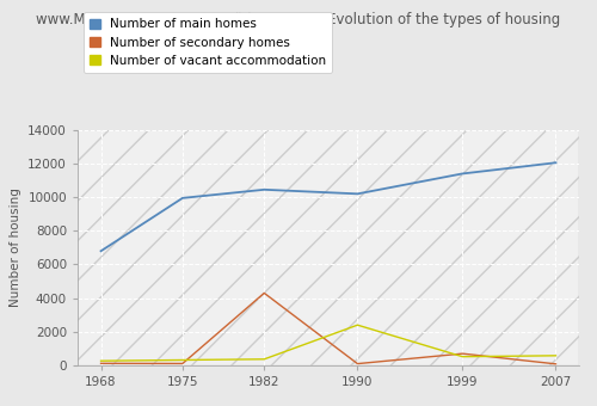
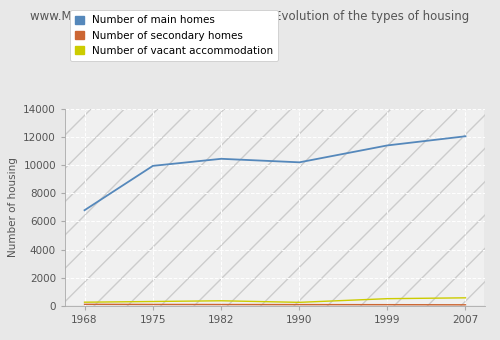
Number of secondary homes/1982: 4300 -> 100
Number of vacant accommodation/1990: 2400 -> 300
Number of secondary homes/1999: 700 -> 100
